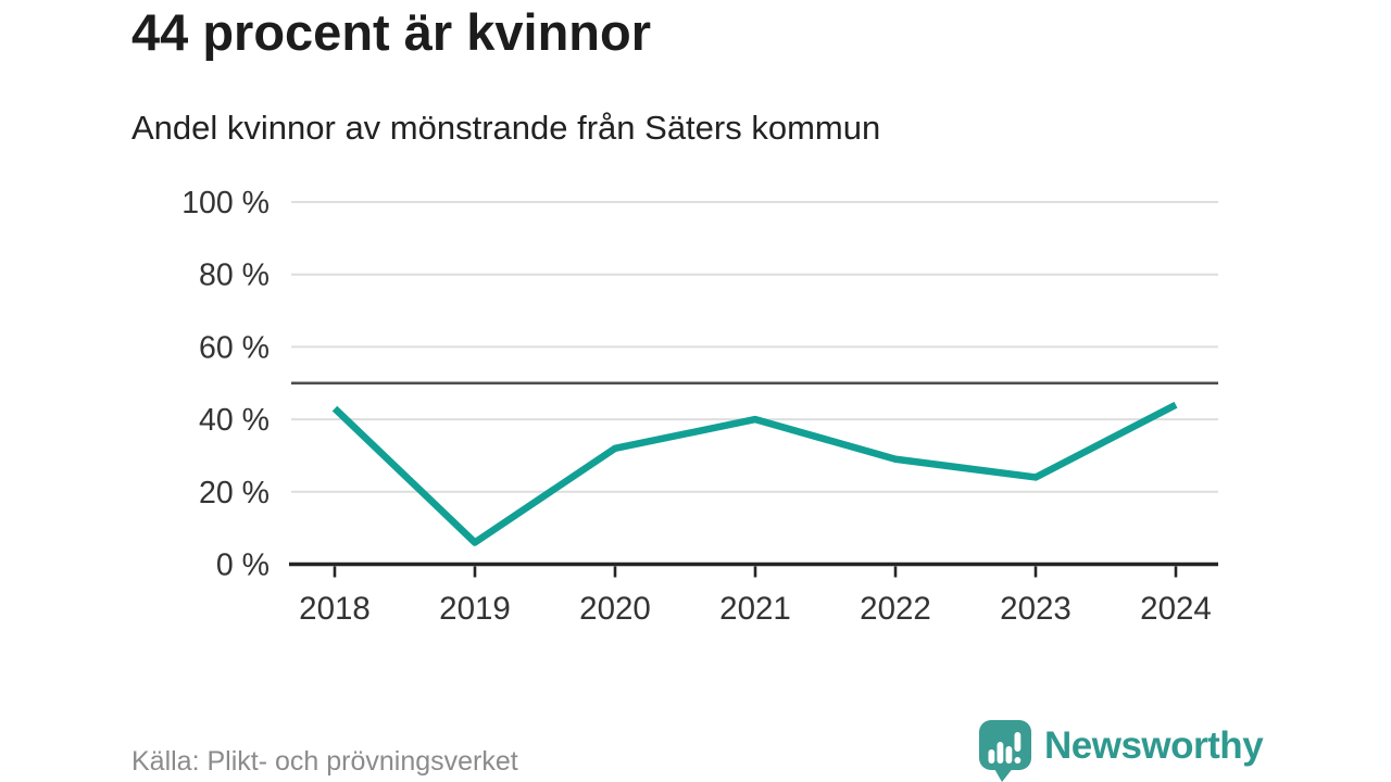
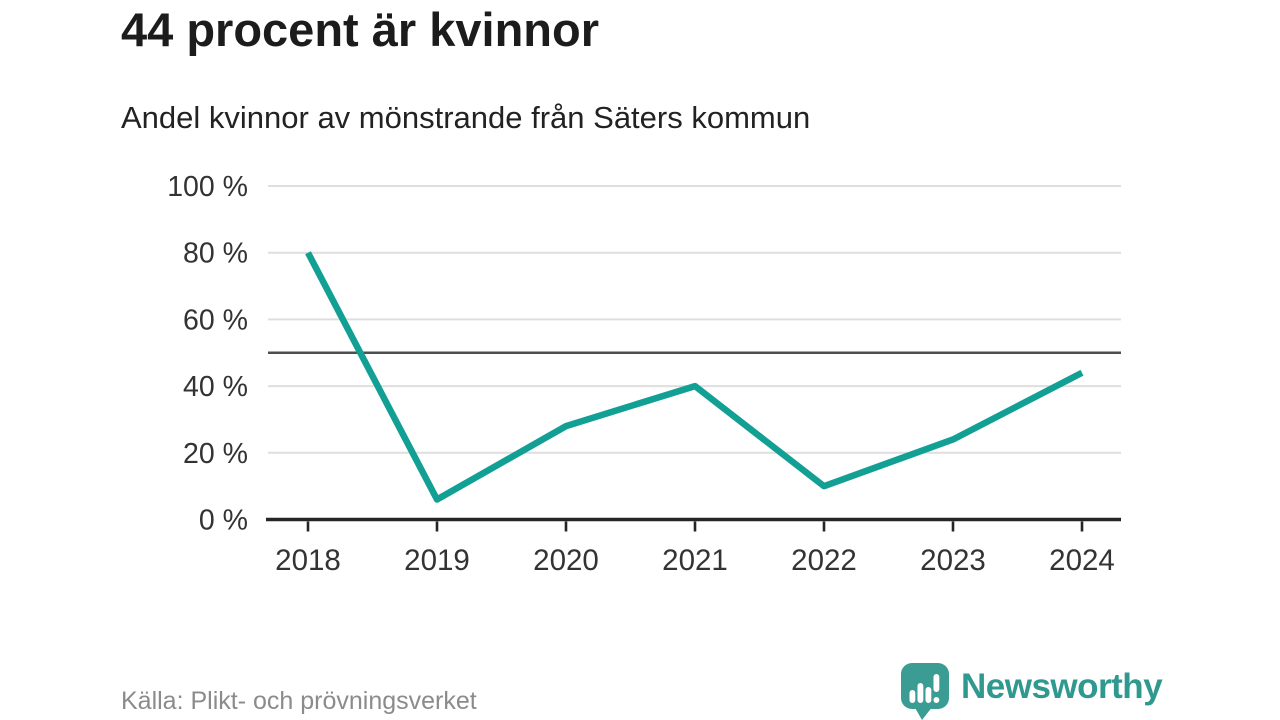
2018: 43% -> 80%
2020: 32% -> 28%
2022: 29% -> 10%
